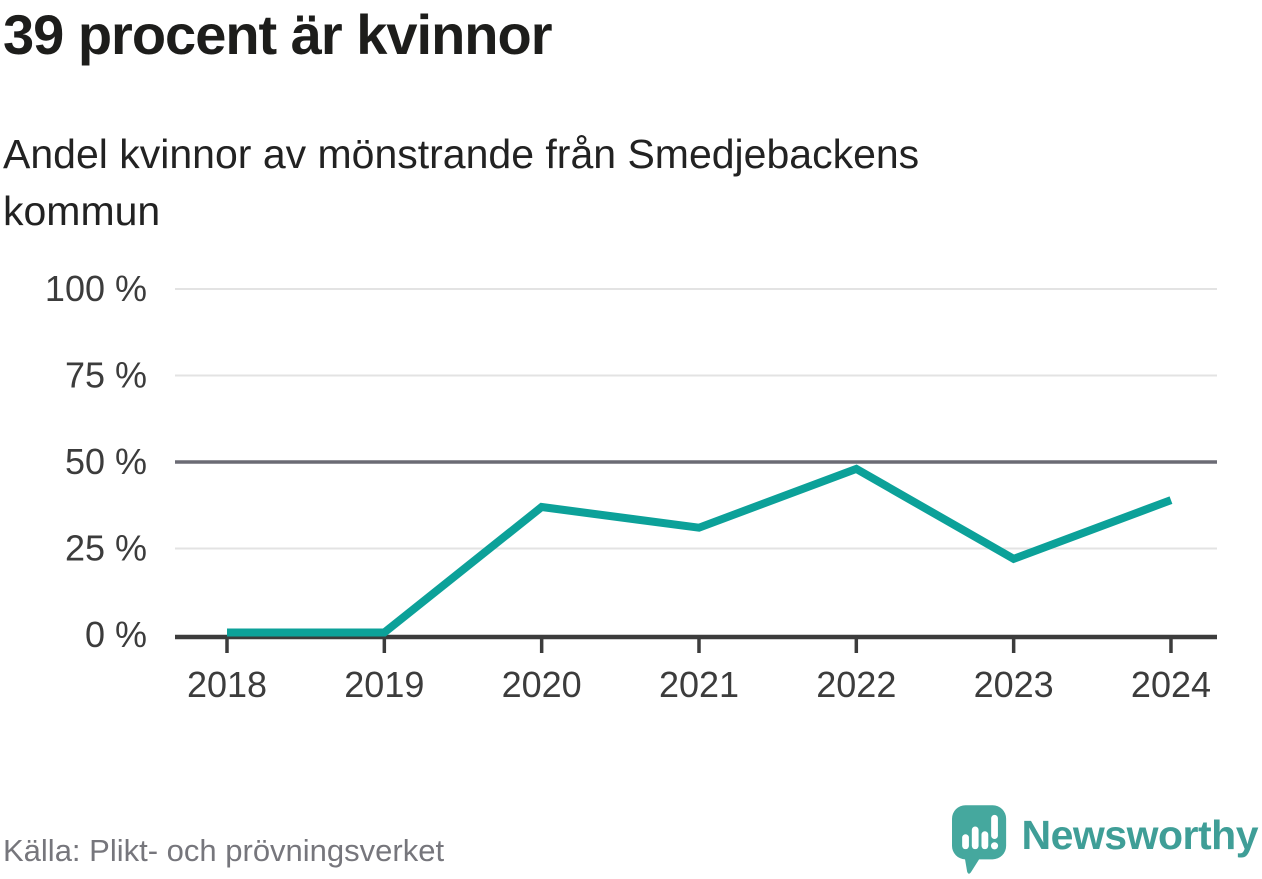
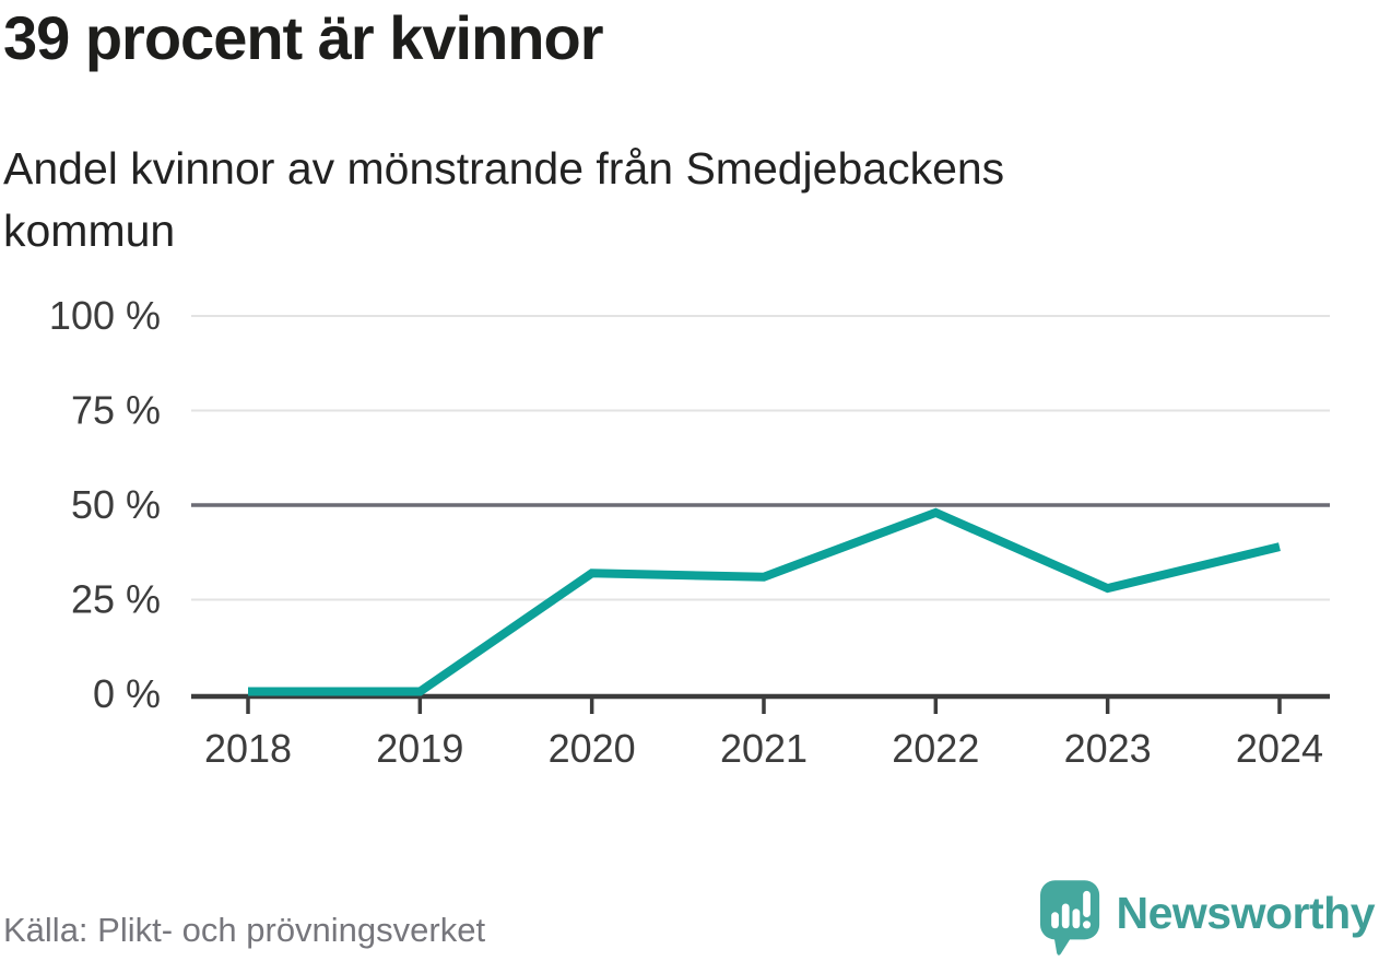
2020: 37% -> 32%
2023: 22% -> 28%
